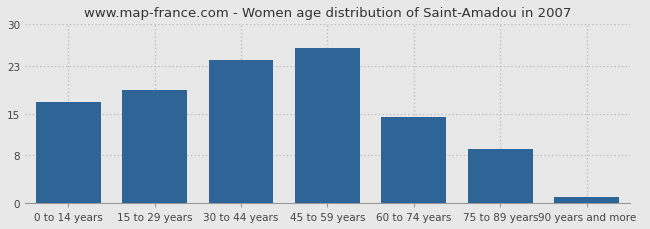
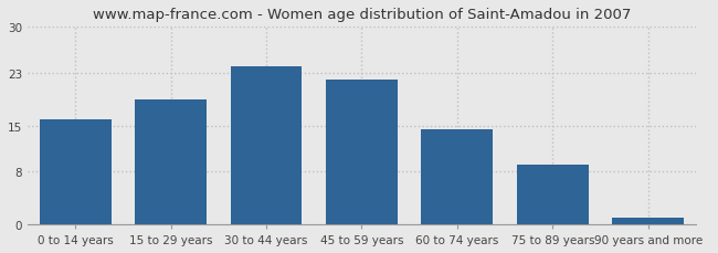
0 to 14 years: 17.0 -> 16.0
45 to 59 years: 26.0 -> 22.0
